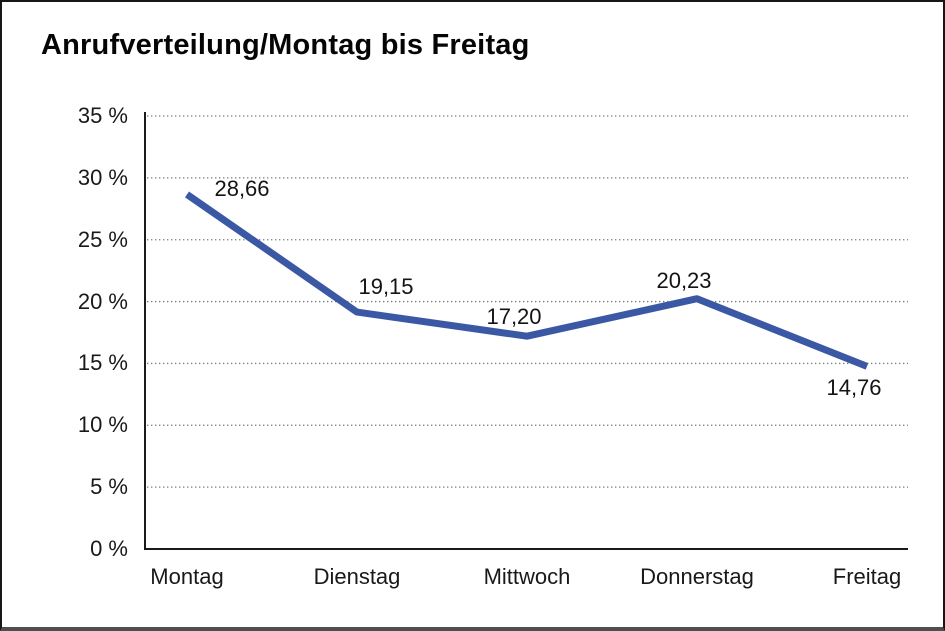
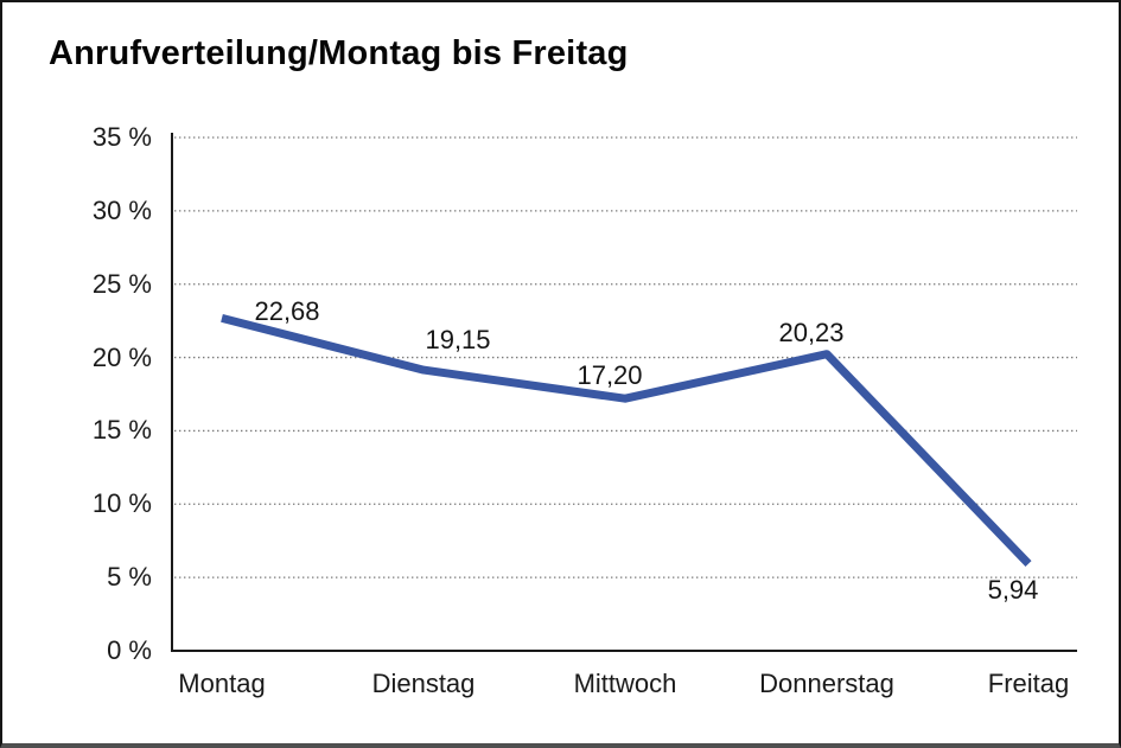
Montag: 28,66 -> 22,68
Freitag: 14,76 -> 5,94
